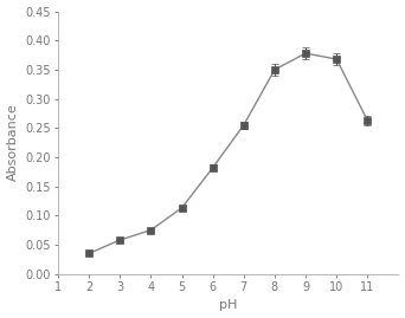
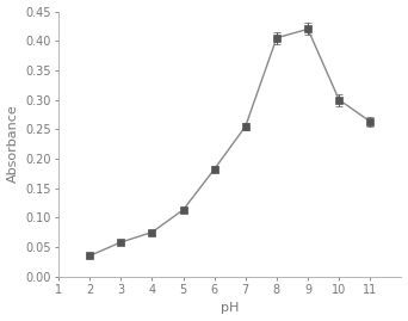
8: 0.350 -> 0.405
9: 0.378 -> 0.420
10: 0.368 -> 0.300
